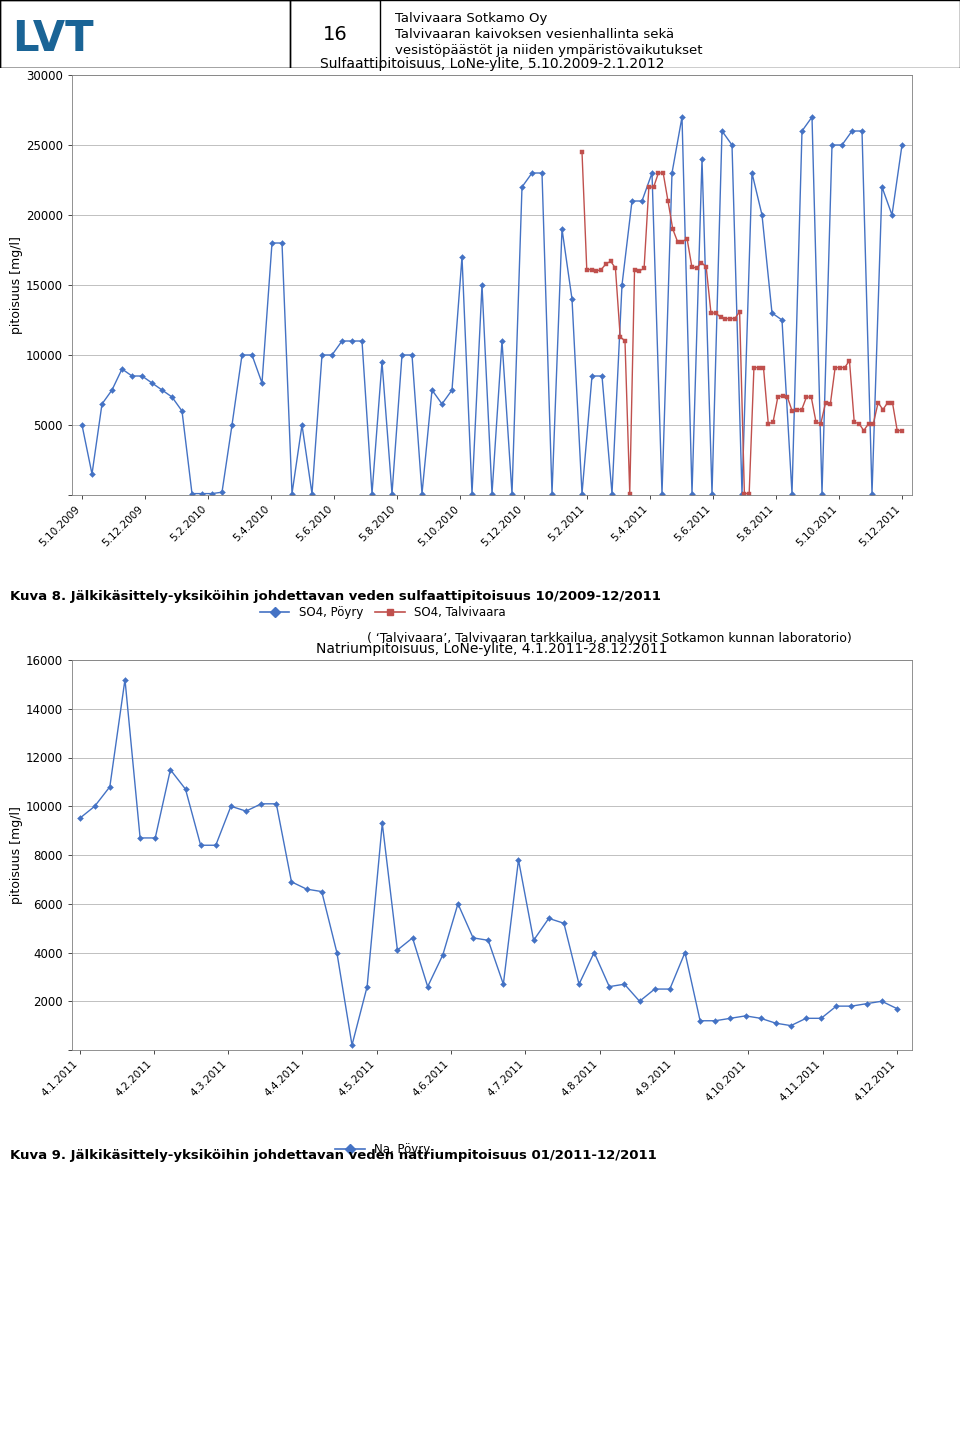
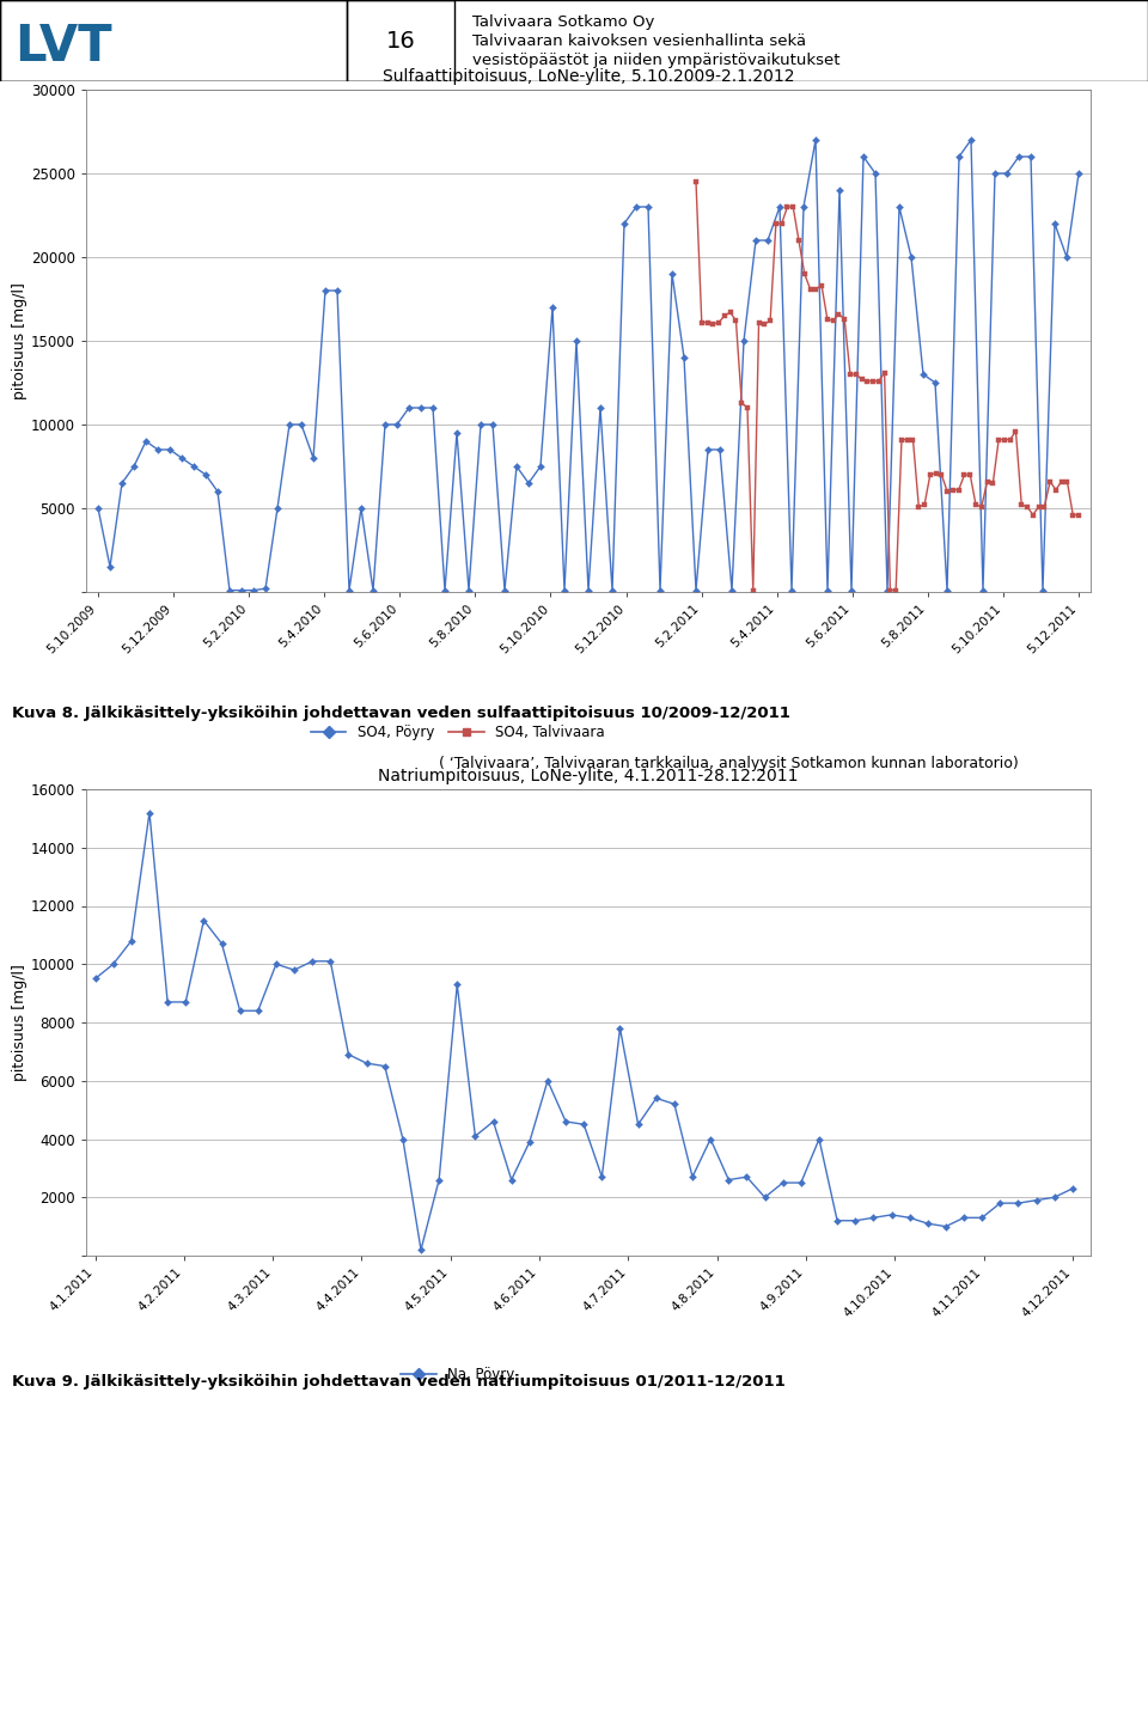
4.12.2011: 1700 -> 2300
